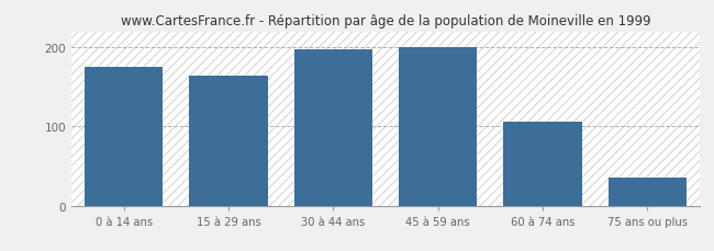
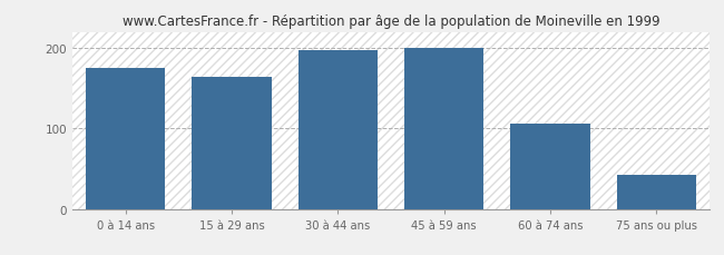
75 ans ou plus: 35 -> 42
